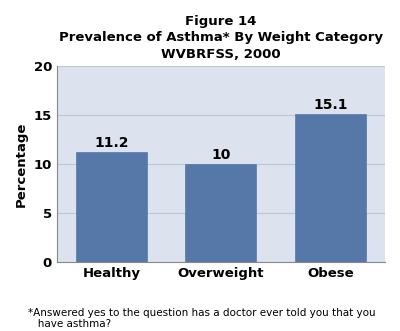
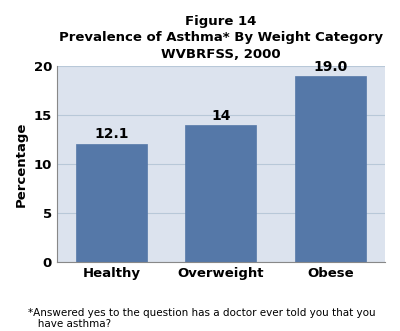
Healthy: 11.2 -> 12.1
Overweight: 10 -> 14
Obese: 15.1 -> 19.0
